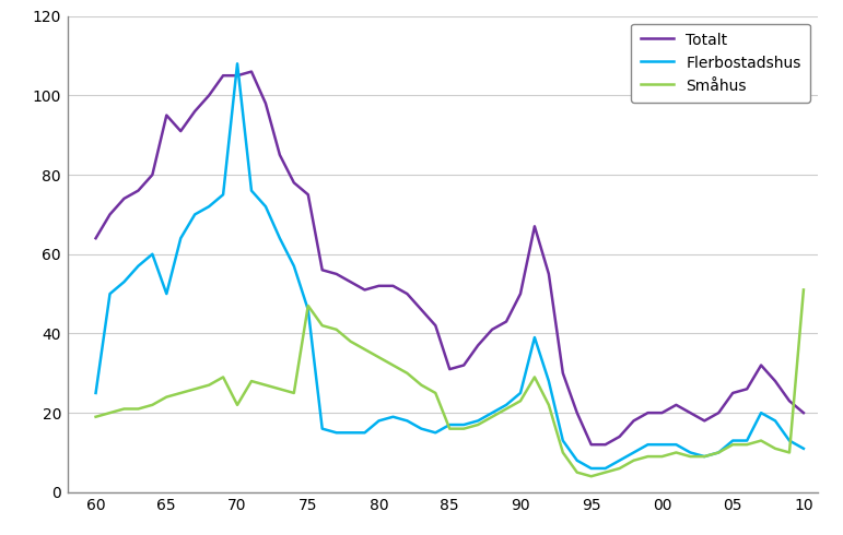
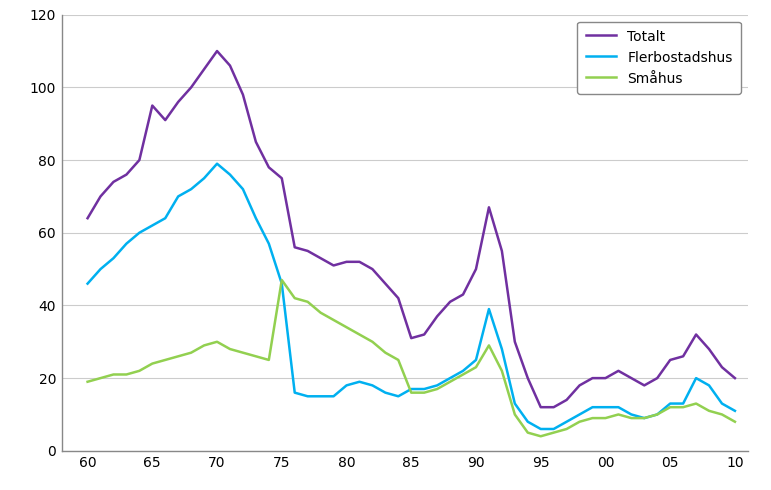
Flerbostadshus/60: 25 -> 46
Flerbostadshus/65: 50 -> 62
Totalt/70: 105 -> 110
Flerbostadshus/70: 108 -> 79
Småhus/70: 22 -> 30
Småhus/10: 51 -> 8
